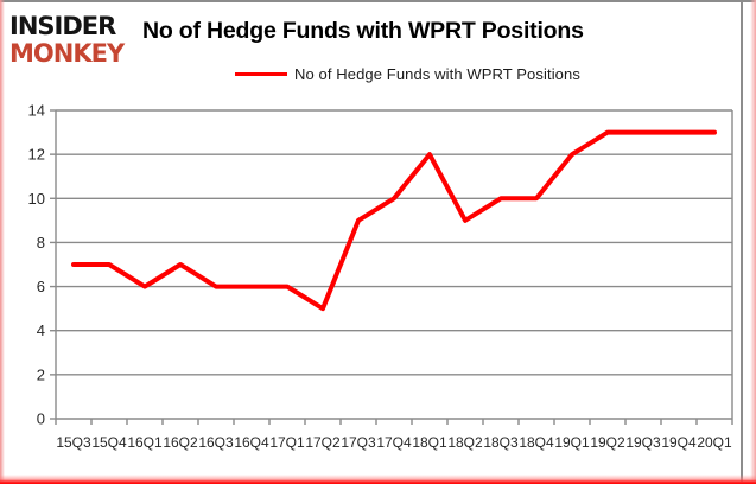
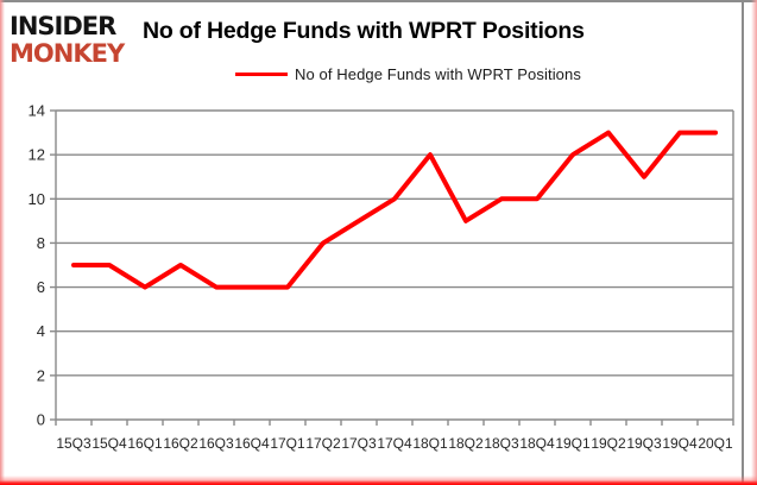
17Q2: 5 -> 8
19Q3: 13 -> 11
